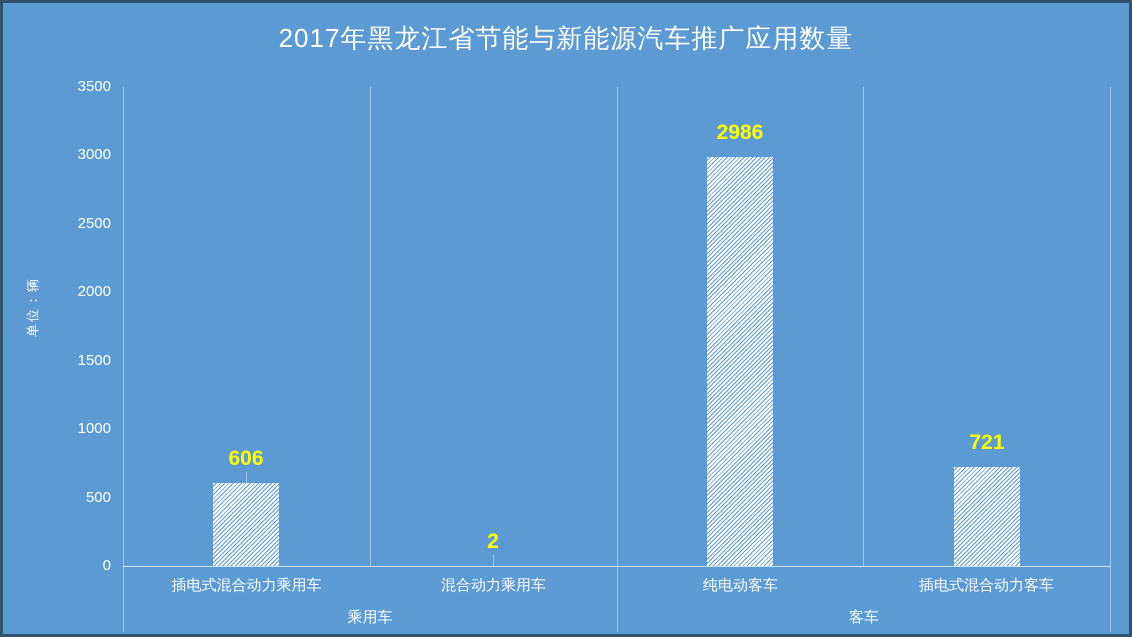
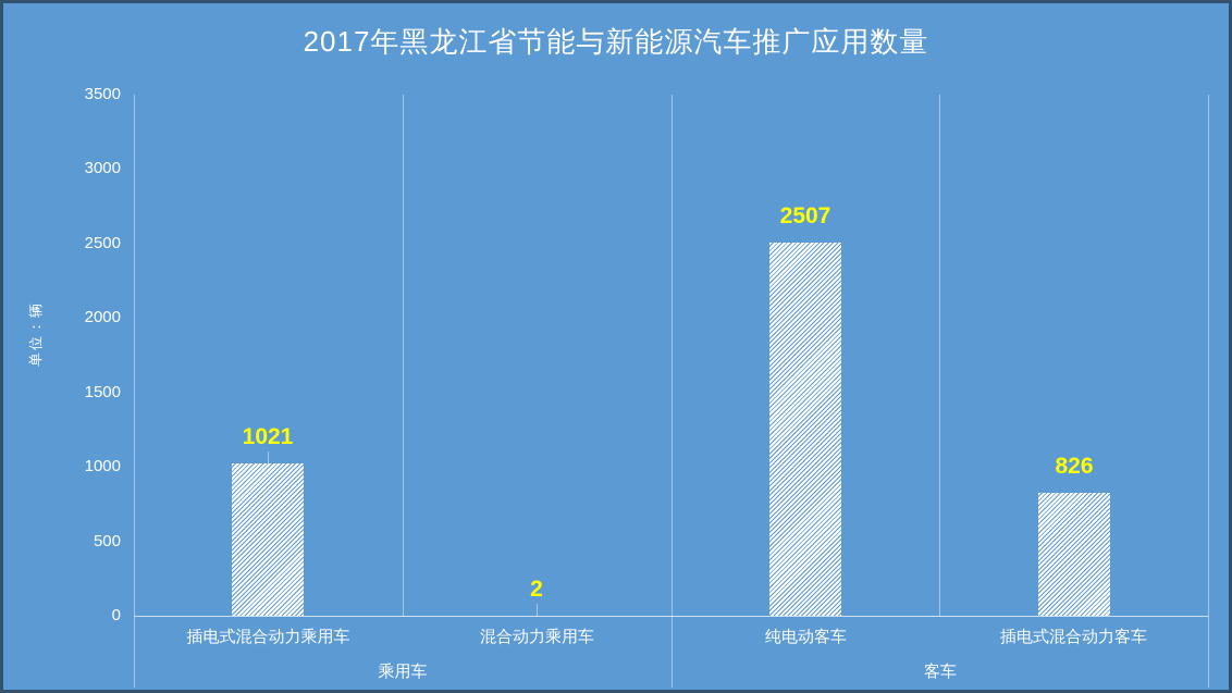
插电式混合动力乘用车: 606 -> 1021
纯电动客车: 2986 -> 2507
插电式混合动力客车: 721 -> 826
